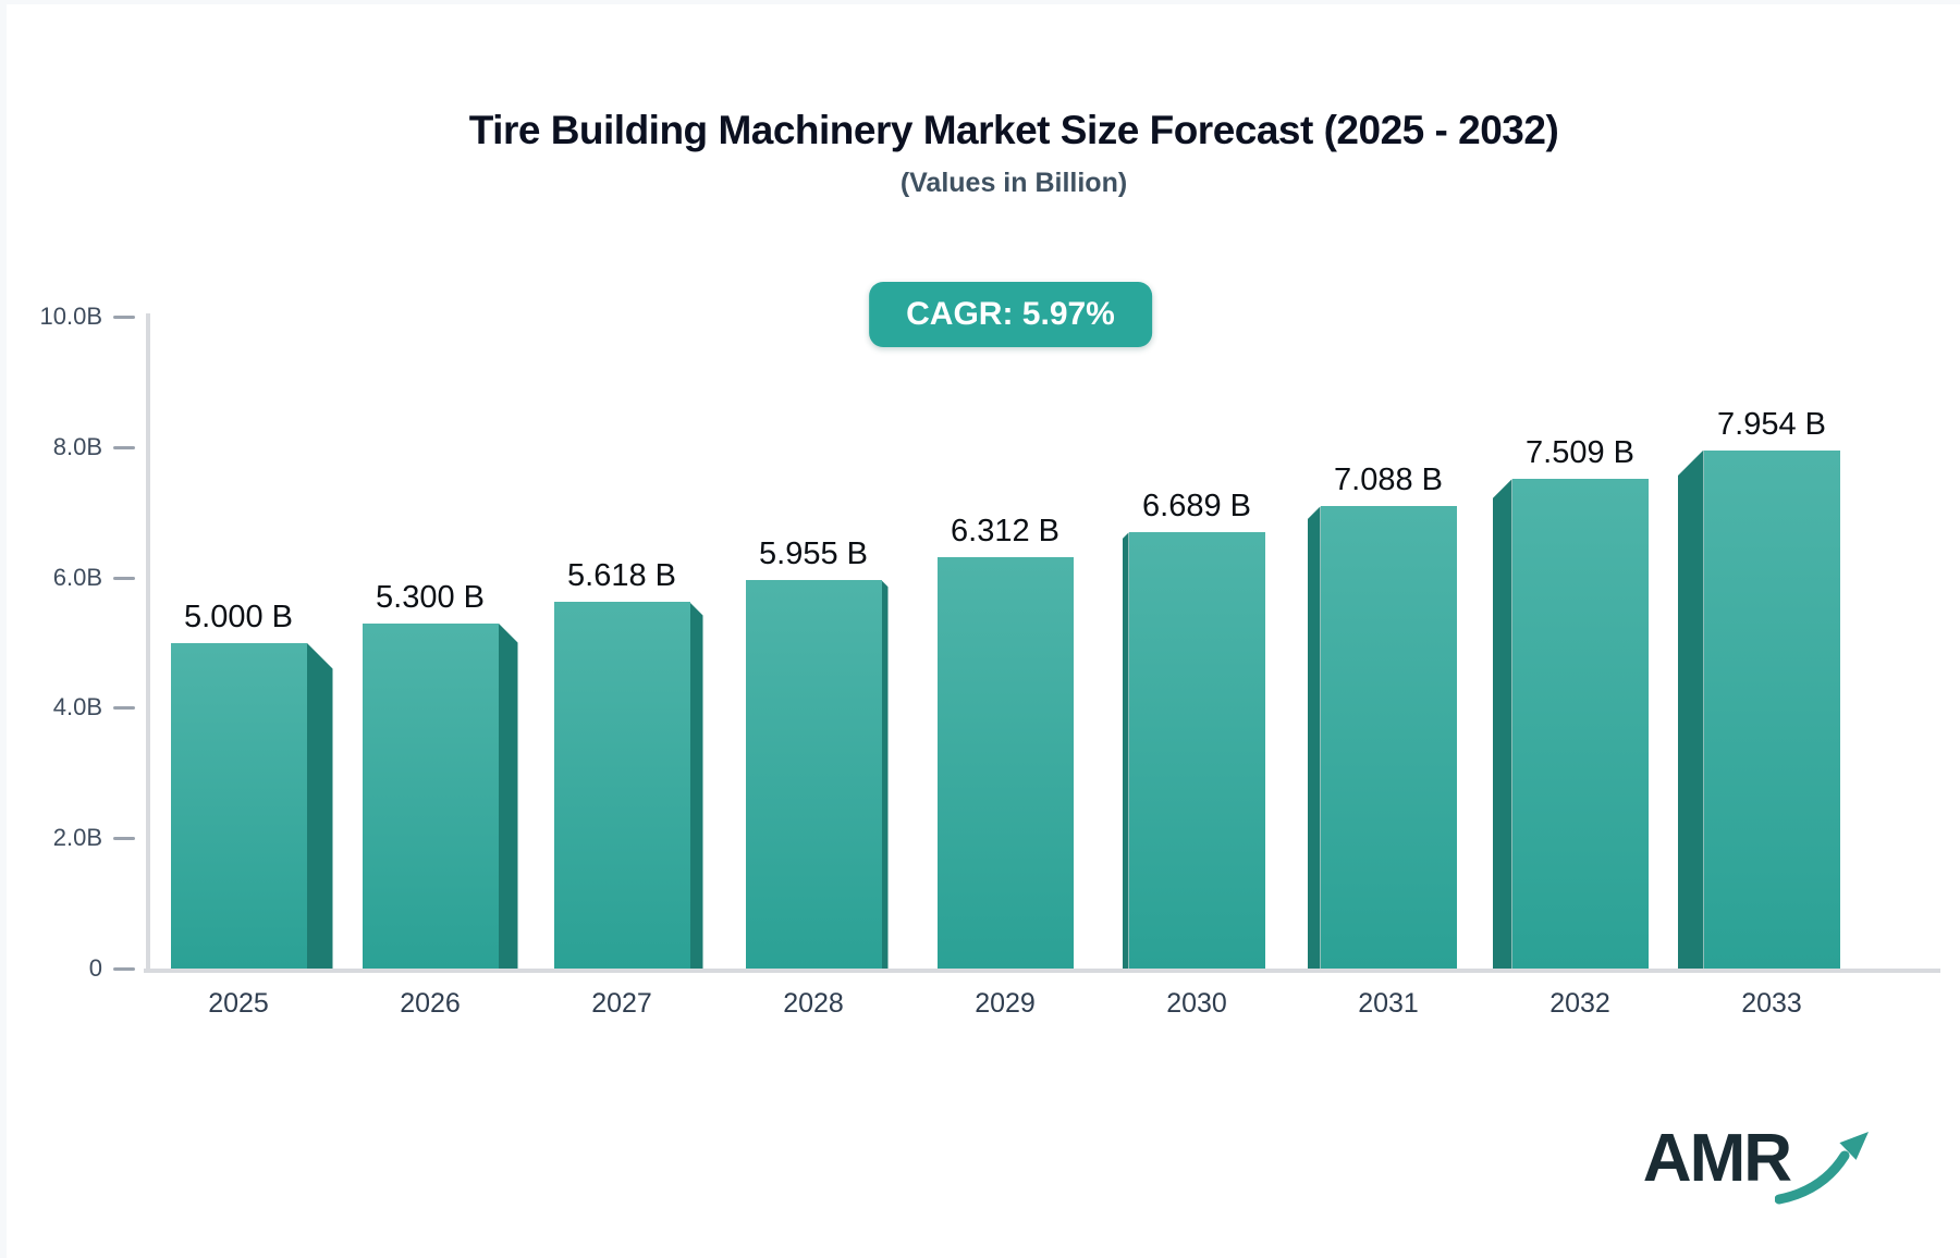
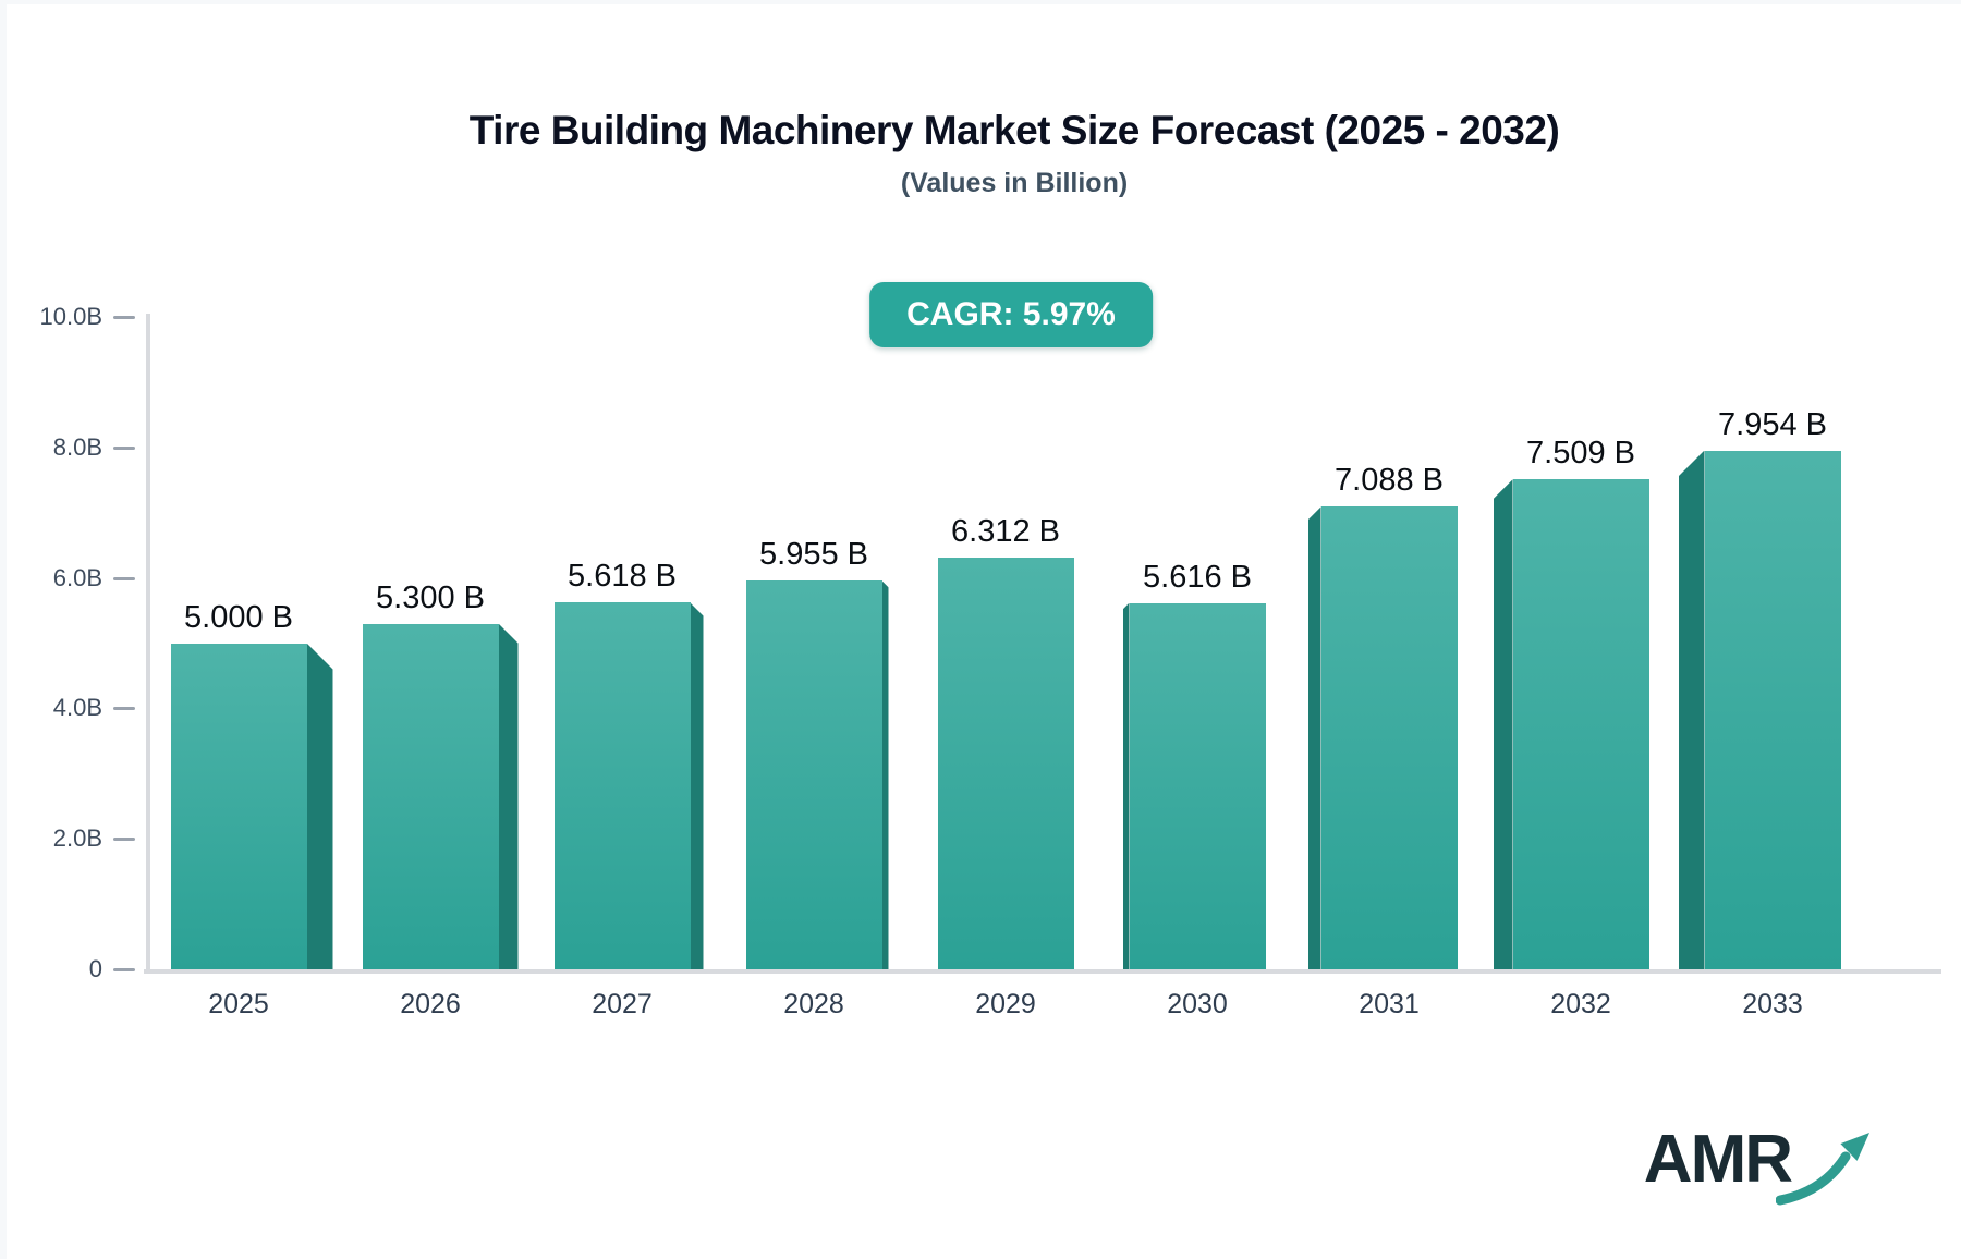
2030: 6.689 -> 5.616
